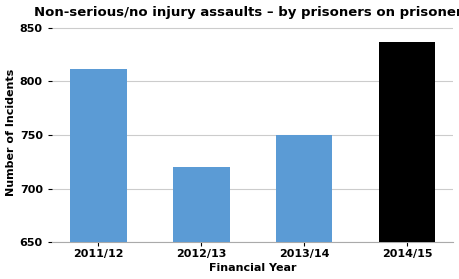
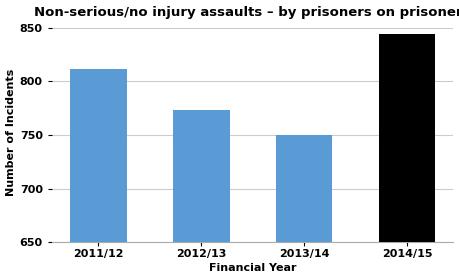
2012/13: 720 -> 773
2014/15: 837 -> 844
